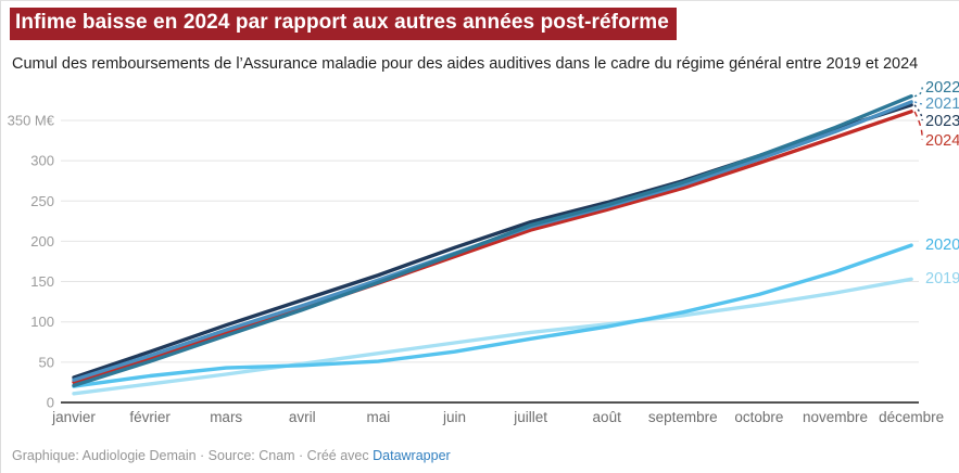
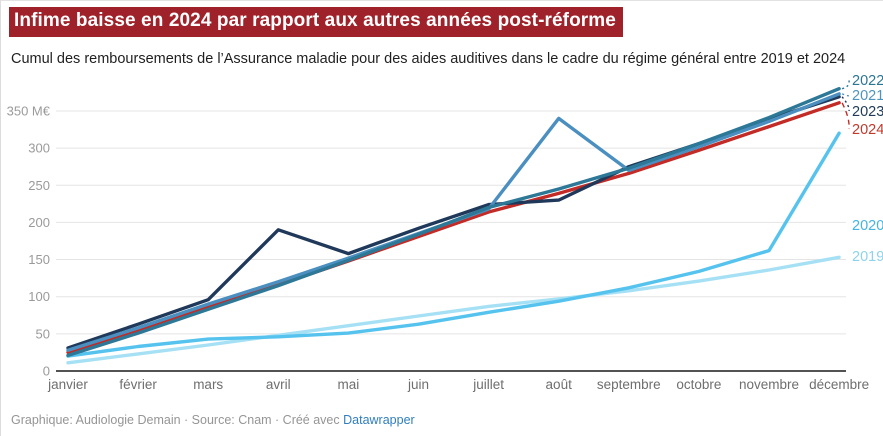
2023/avril: 130 -> 190
2023/août: 250 -> 230
2021/août: 240 -> 340
2020/décembre: 200 -> 320
